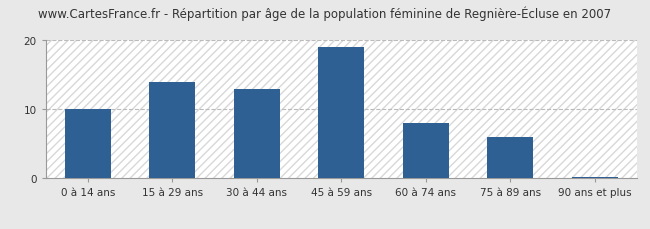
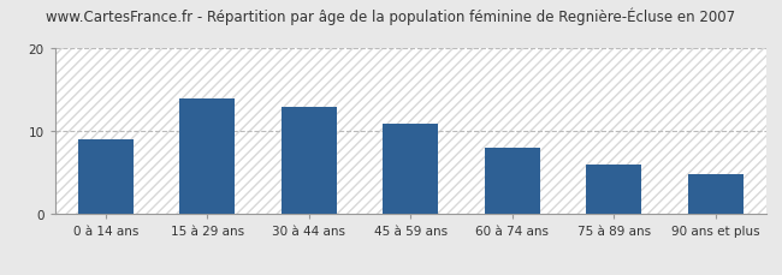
0 à 14 ans: 10.0 -> 9.0
45 à 59 ans: 19.0 -> 11.0
90 ans et plus: 0.2 -> 4.8
